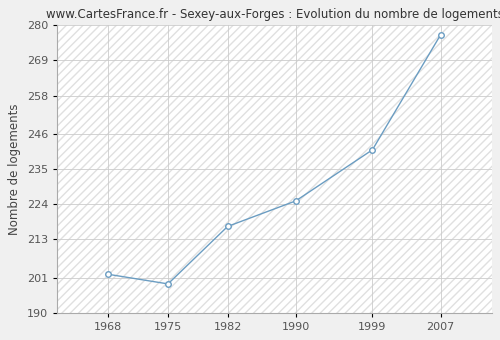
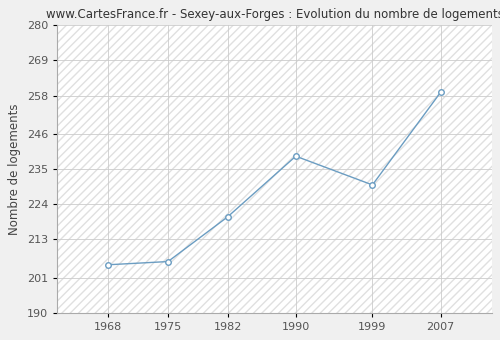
1968: 202 -> 205
1975: 199 -> 206
1982: 217 -> 220
1990: 225 -> 239
1999: 241 -> 230
2007: 277 -> 259
